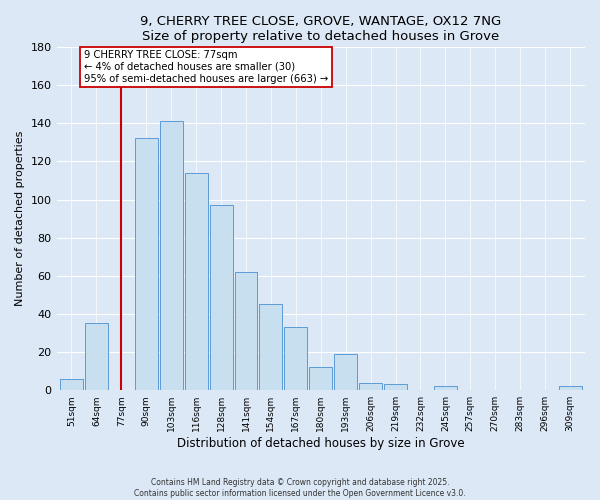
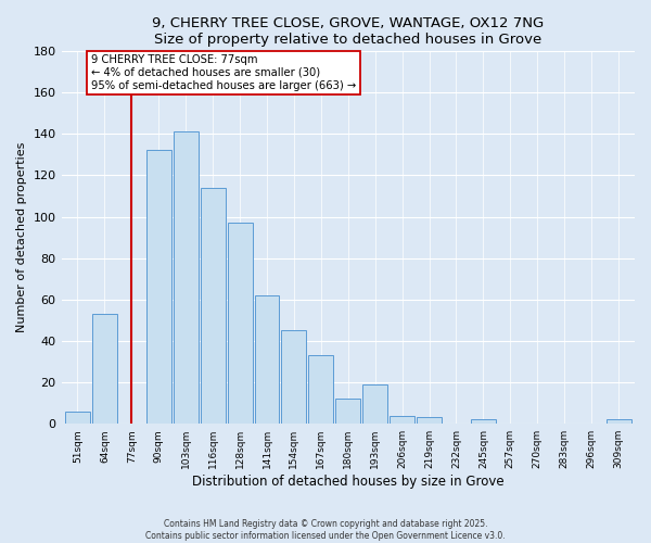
64sqm: 35 -> 53
